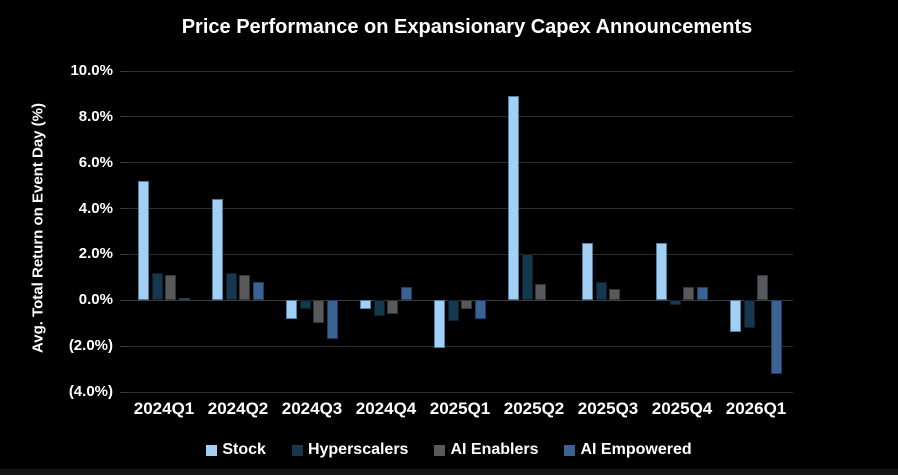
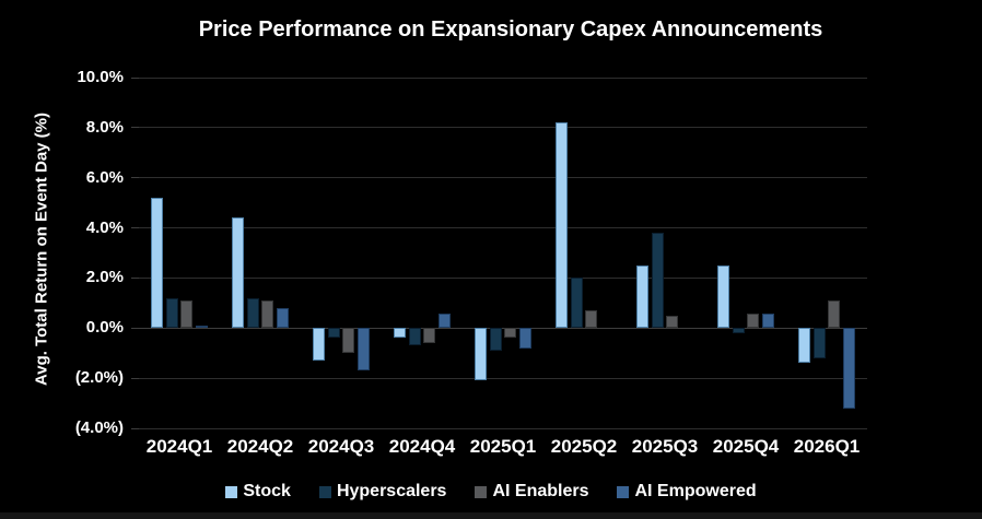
Stock/2024Q3: -0.8% -> -1.3%
Stock/2025Q2: 8.9% -> 8.2%
Hyperscalers/2025Q3: 0.8% -> 3.8%
